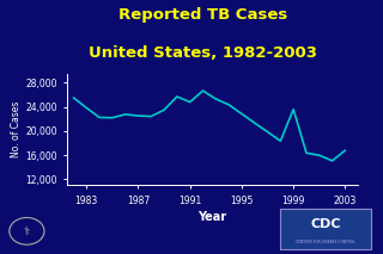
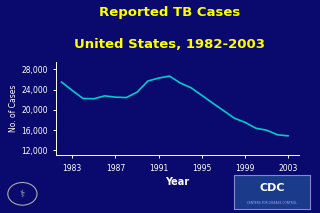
1991: 24,800 -> 26,300
1999: 23,600 -> 17,500
2003: 16,800 -> 14,900
